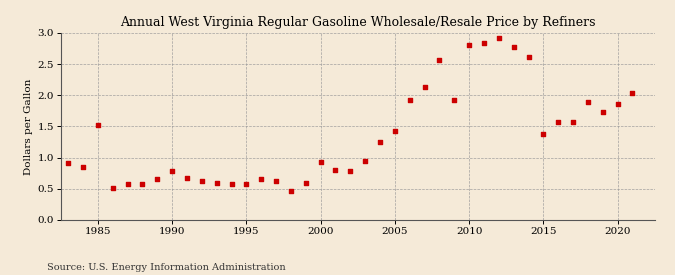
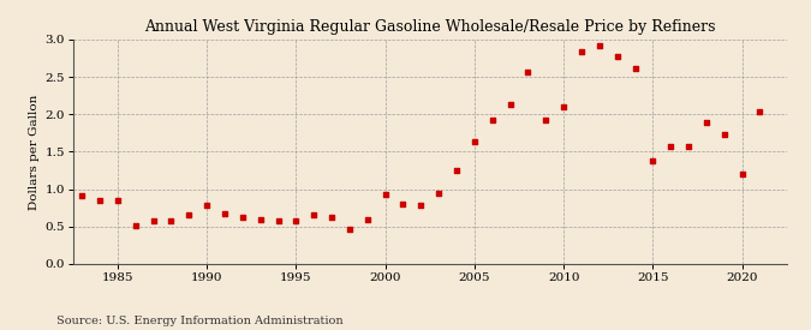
1985: 1.52 -> 0.85
2005: 1.42 -> 1.63
2010: 2.80 -> 2.10
2020: 1.86 -> 1.20
